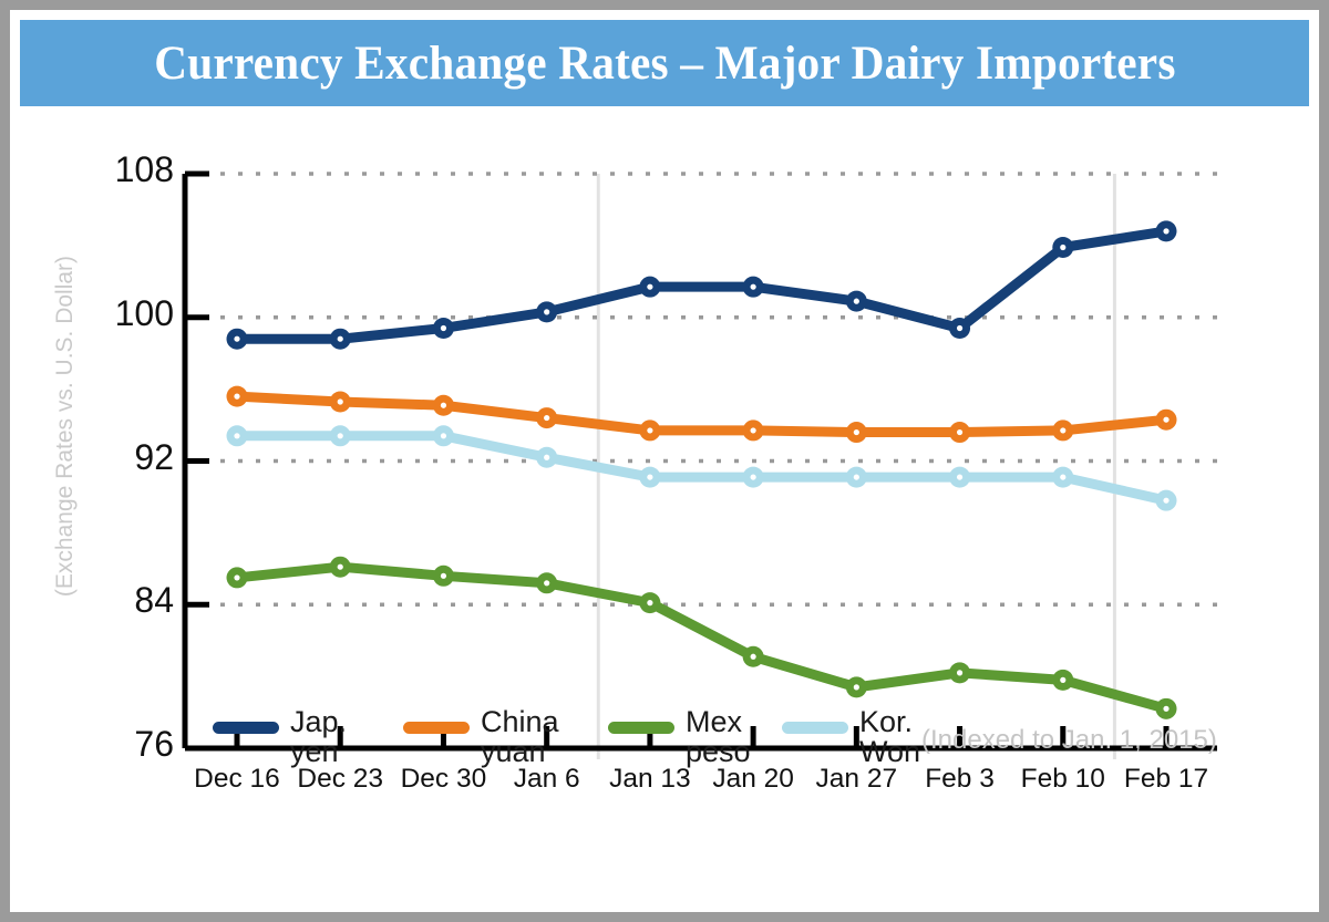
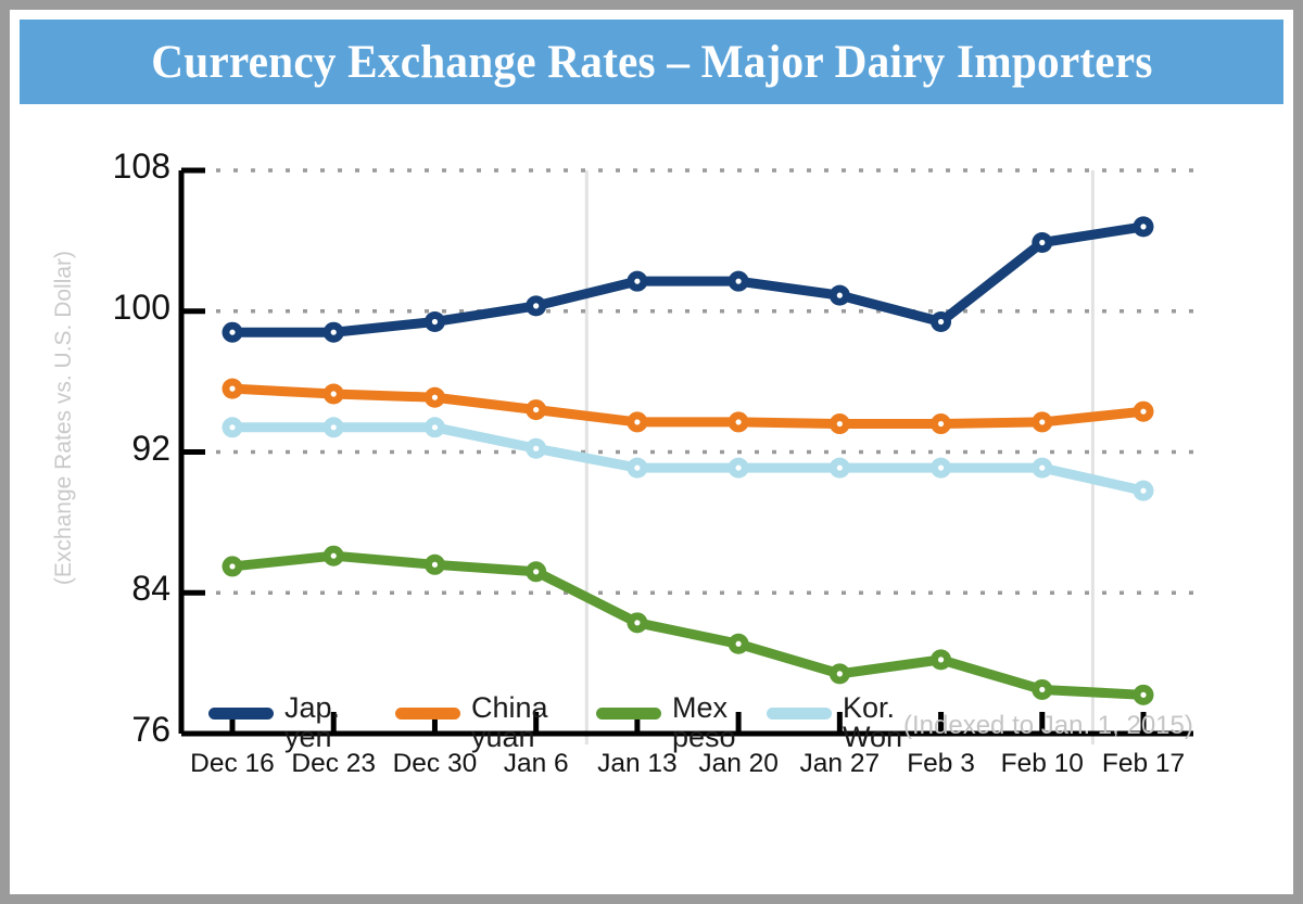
Mex peso/Jan 13: 84.1 -> 82.3
Mex peso/Feb 10: 79.8 -> 78.5
